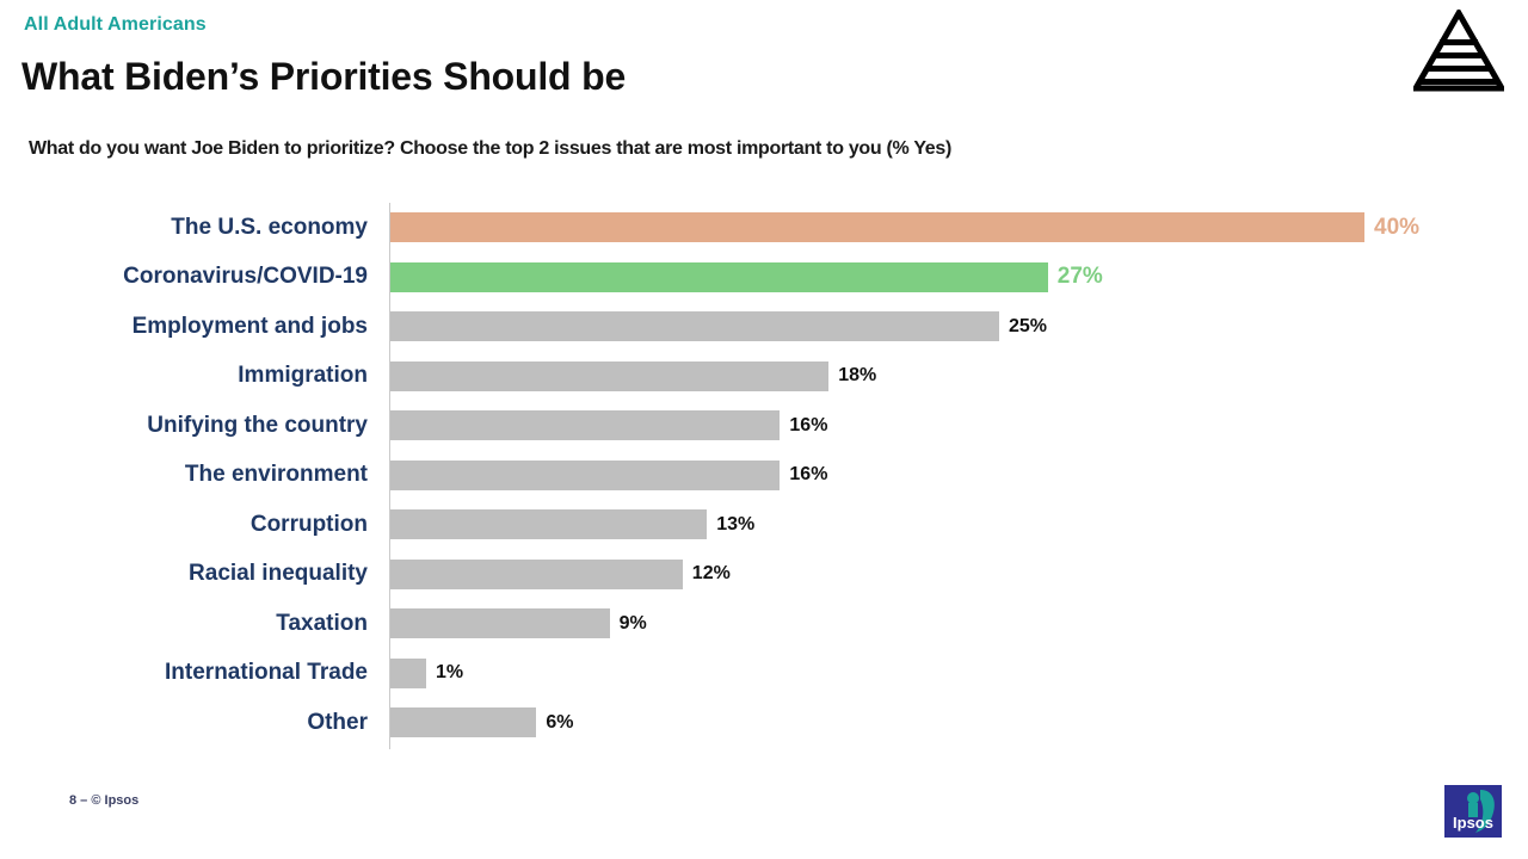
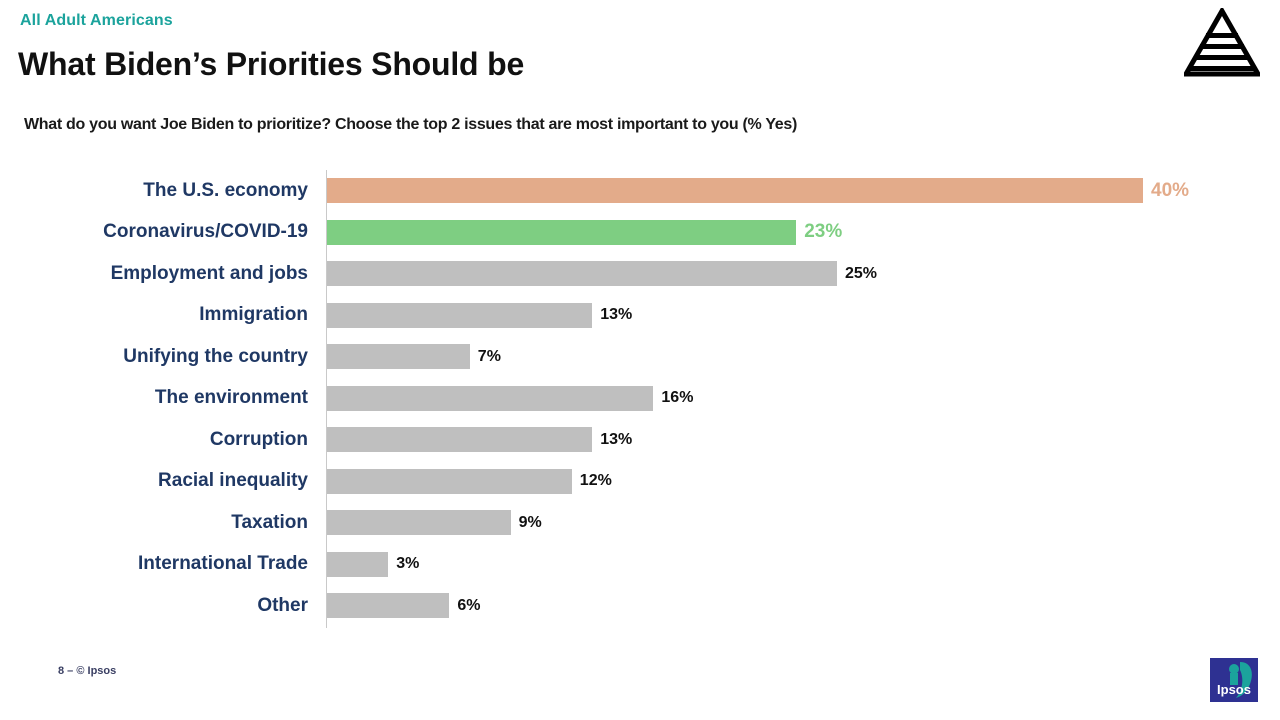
Coronavirus/COVID-19: 27% -> 23%
Immigration: 18% -> 13%
Unifying the country: 16% -> 7%
International Trade: 1% -> 3%
